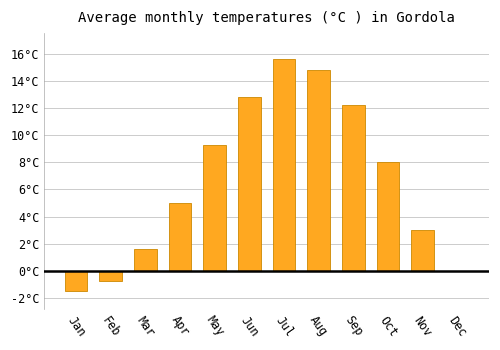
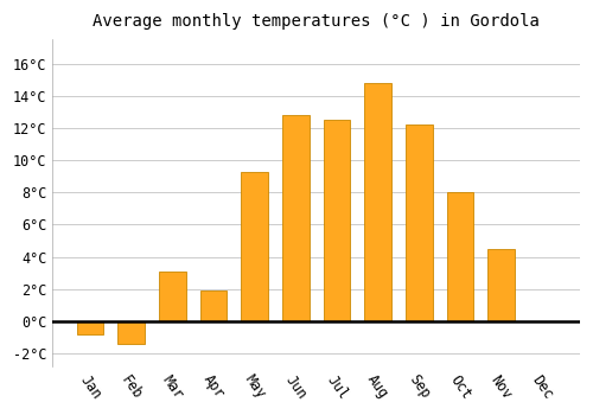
Jan: -1.5°C -> -0.8°C
Feb: -0.7°C -> -1.4°C
Mar: 1.6°C -> 3.1°C
Apr: 5.0°C -> 1.9°C
Jul: 15.6°C -> 12.5°C
Nov: 3.0°C -> 4.5°C
